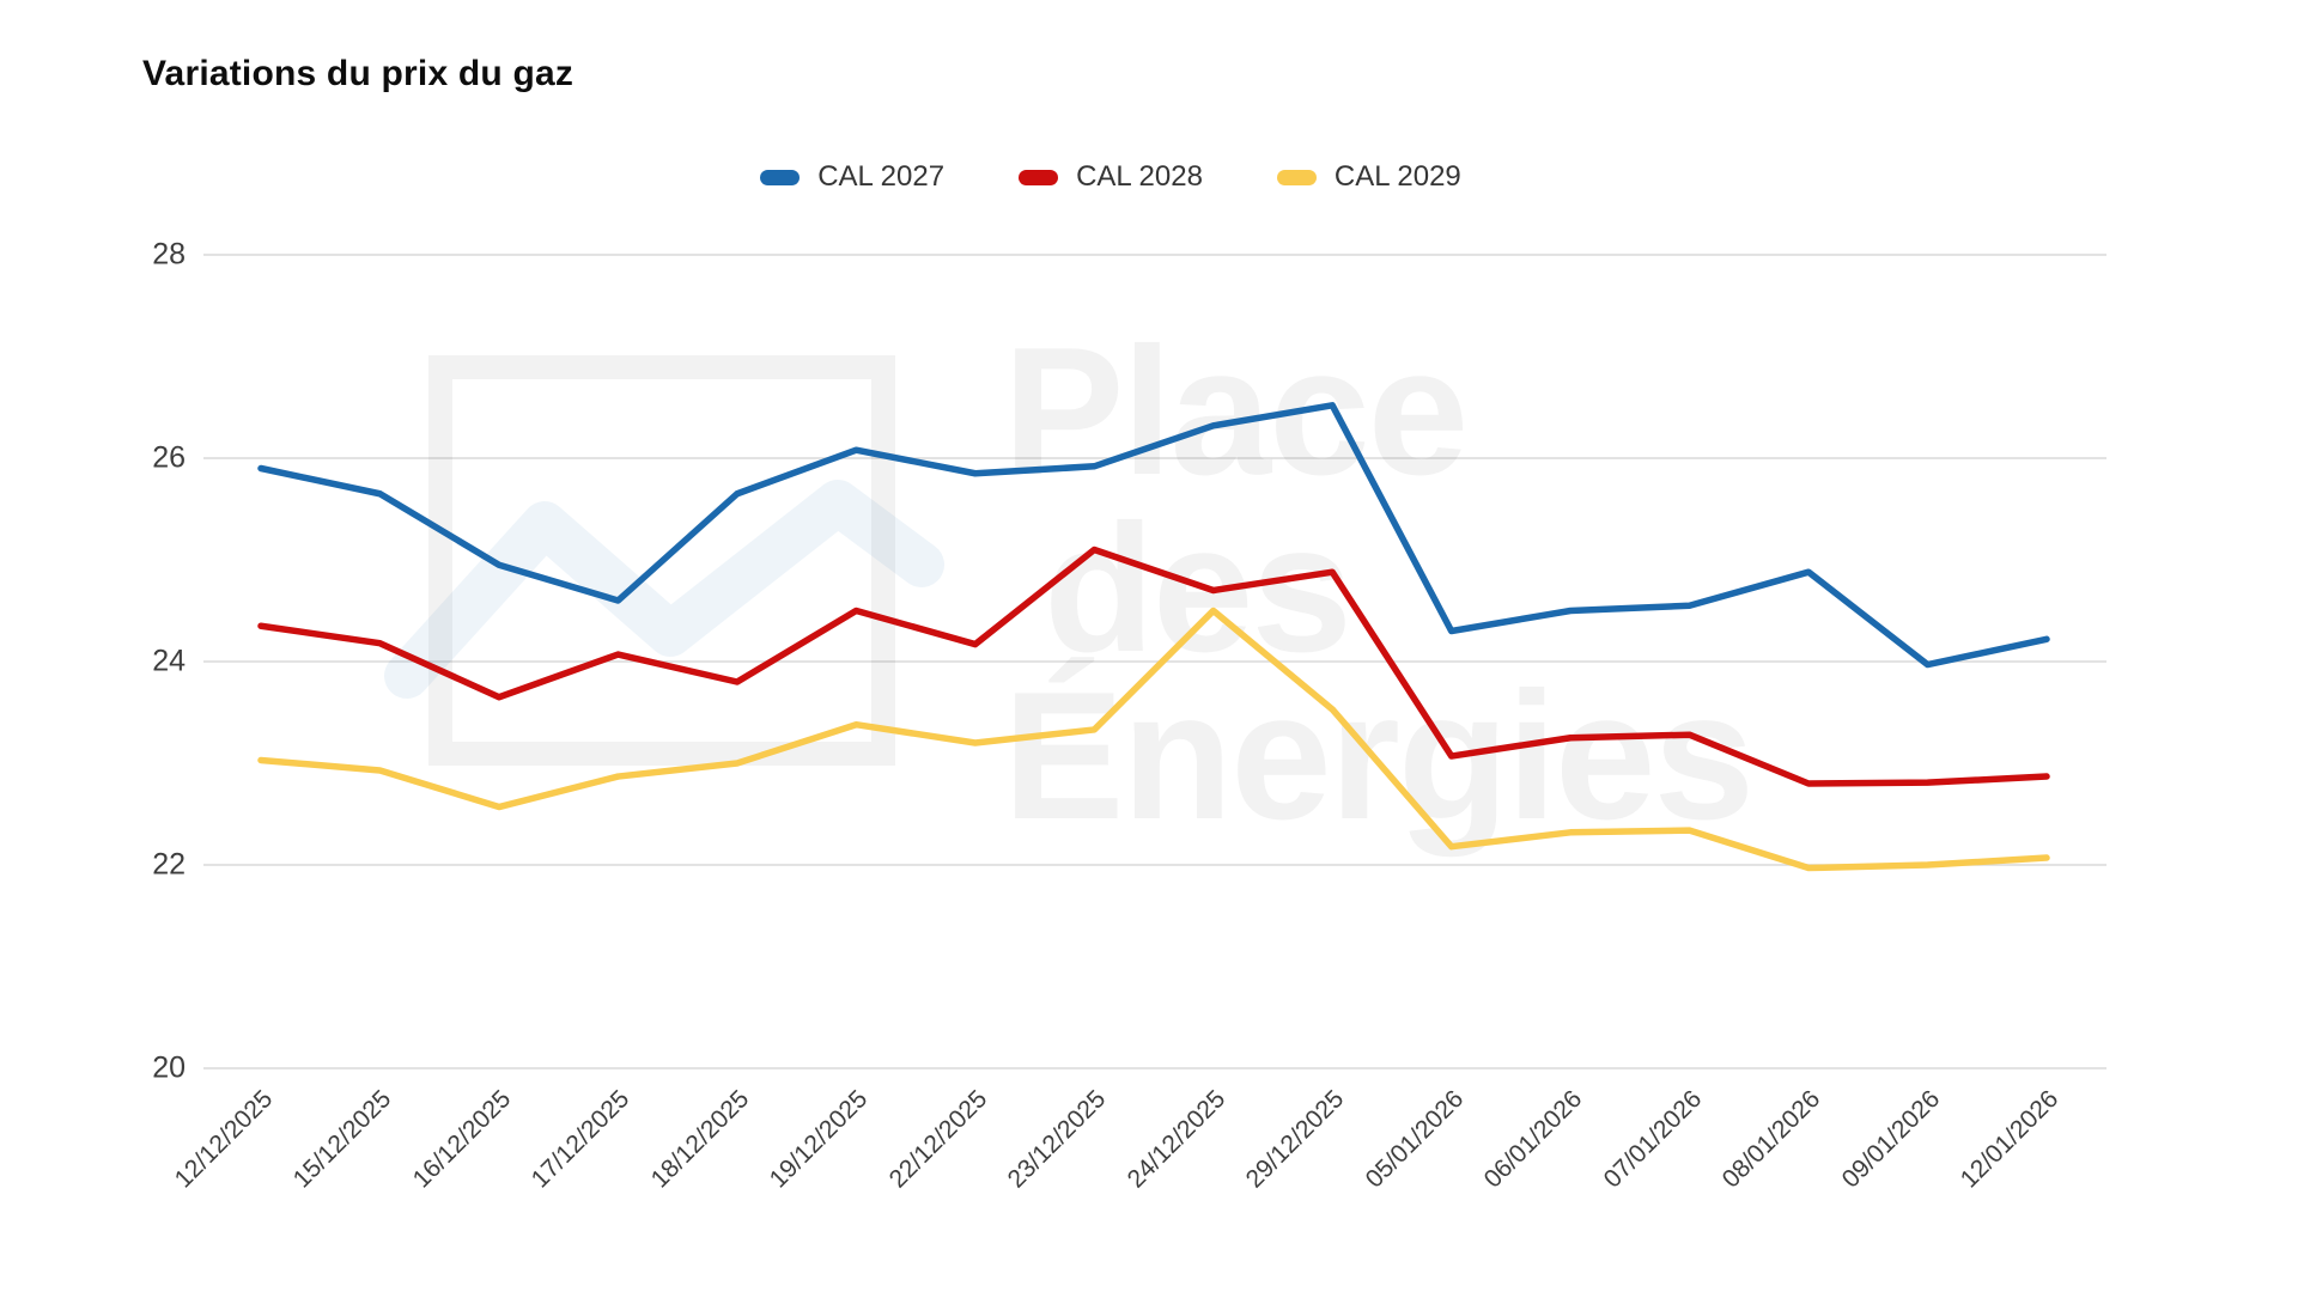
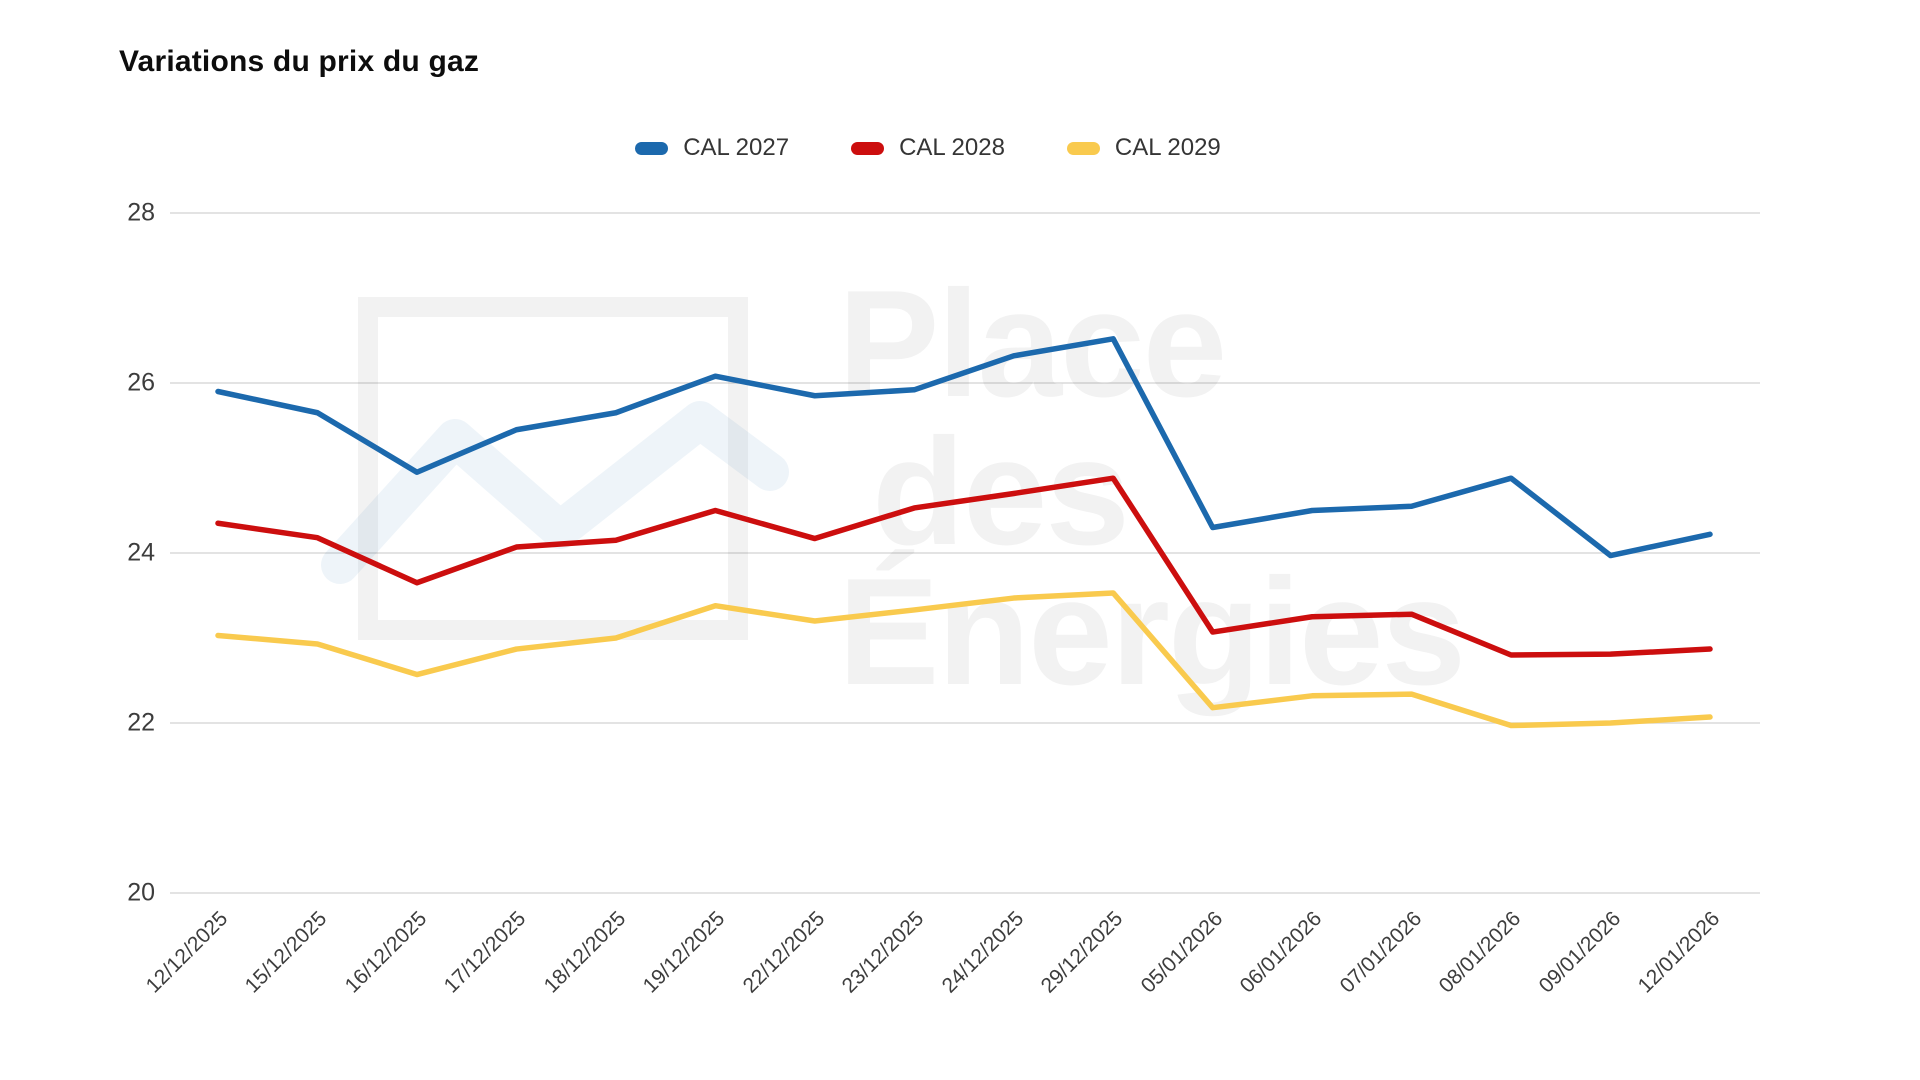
CAL 2027/17/12/2025: 24.6 -> 25.4
CAL 2028/18/12/2025: 23.8 -> 24.1
CAL 2028/23/12/2025: 25.1 -> 24.5
CAL 2029/24/12/2025: 24.5 -> 23.5
